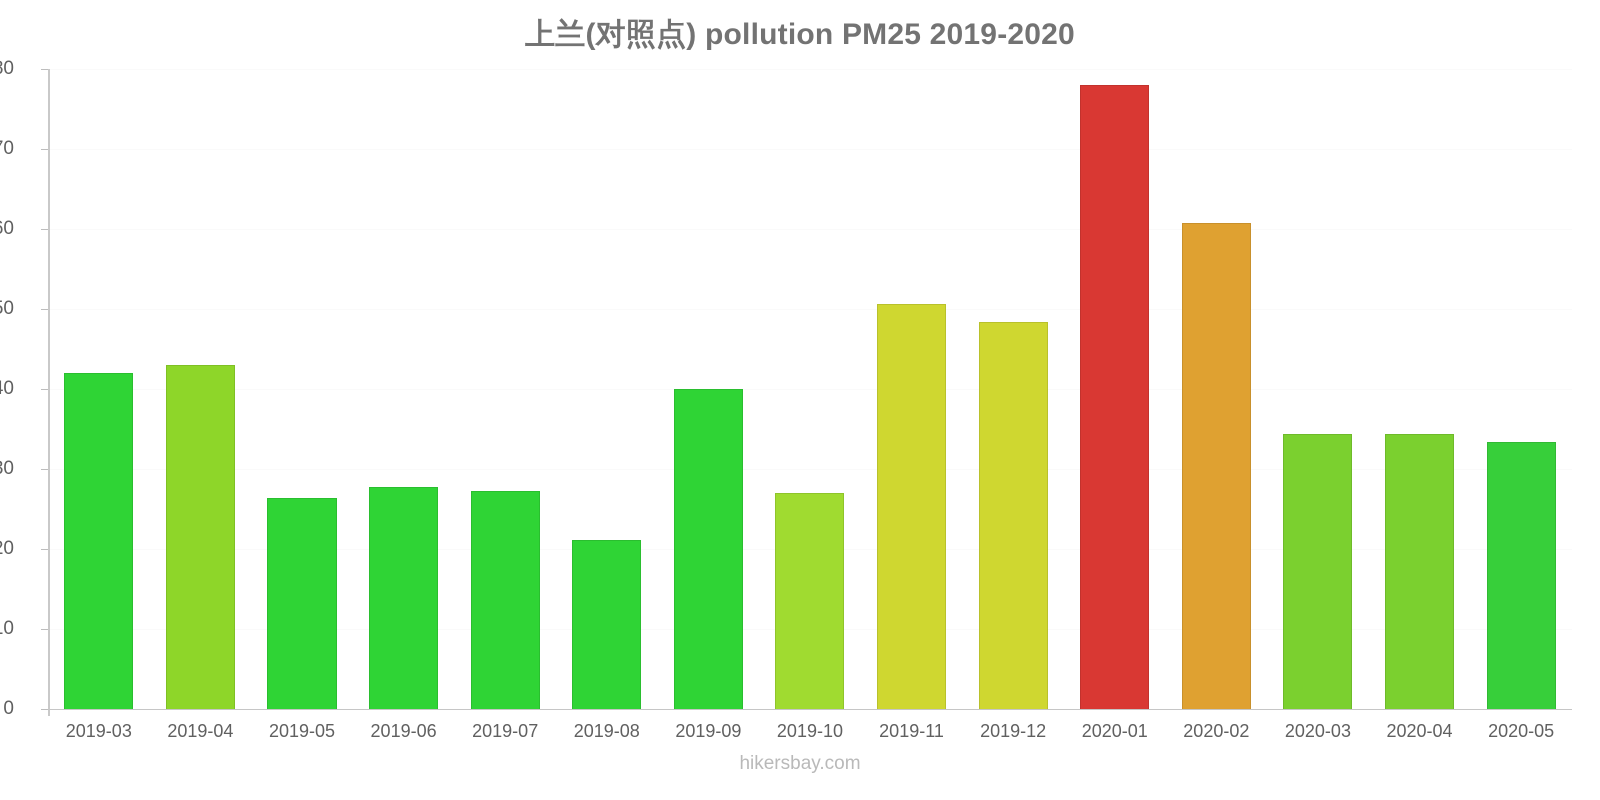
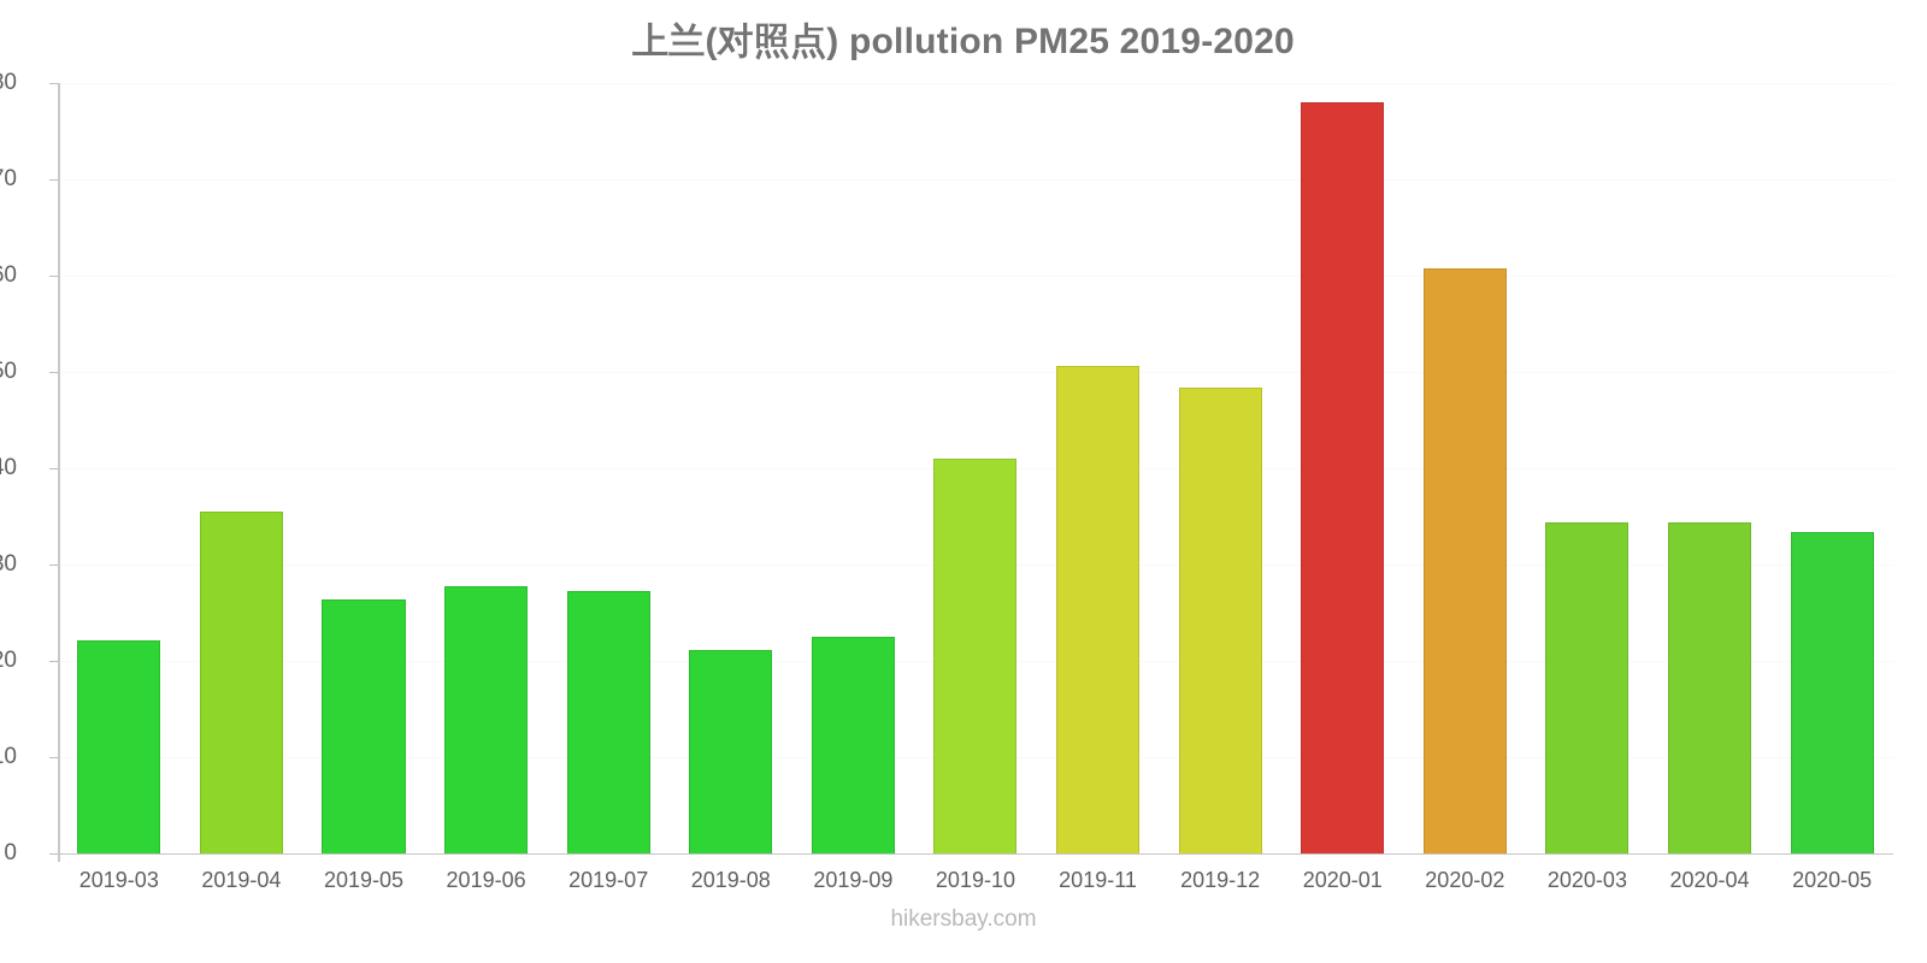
2019-03: 42 -> 22
2019-04: 43 -> 36
2019-09: 40 -> 22
2019-10: 27 -> 41
